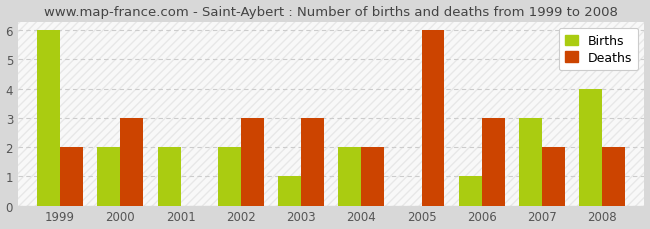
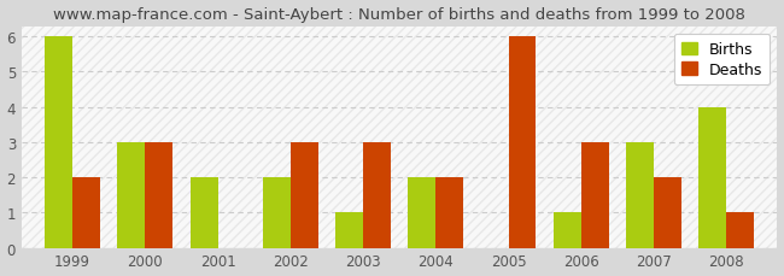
Births/2000: 2 -> 3
Deaths/2008: 2 -> 1
